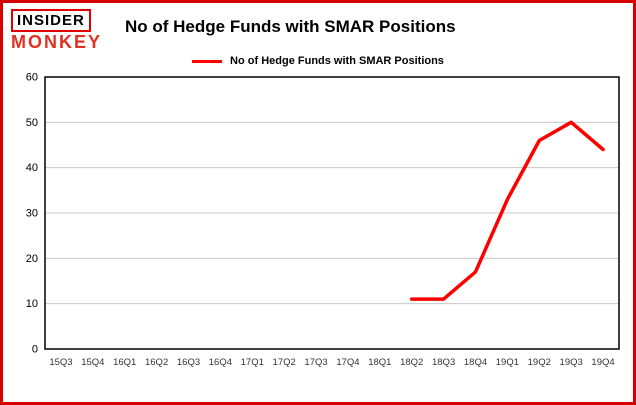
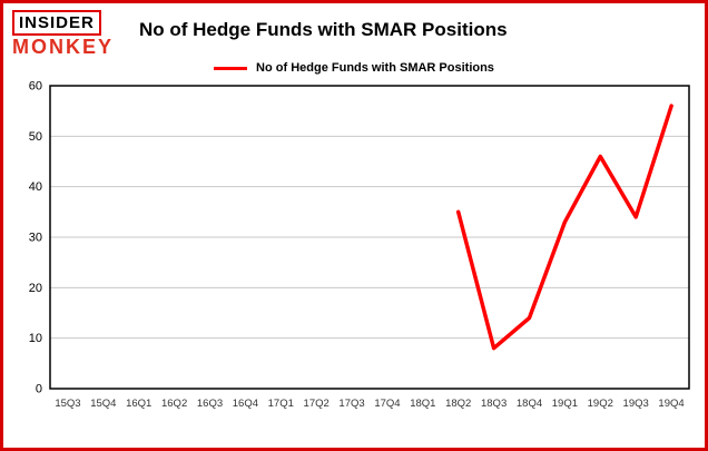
18Q2: 11 -> 35
18Q3: 11 -> 8
18Q4: 17 -> 14
19Q3: 50 -> 34
19Q4: 44 -> 56
